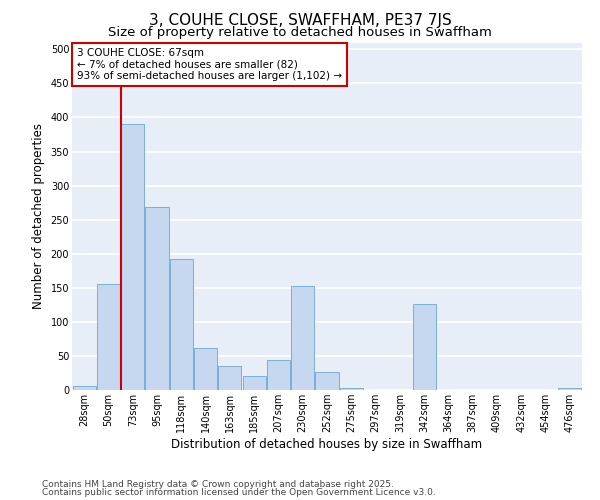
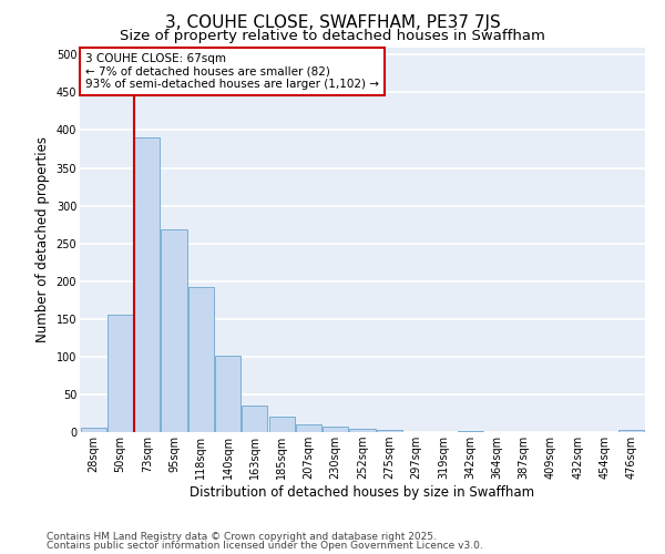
140sqm: 62 -> 102
207sqm: 44 -> 10
230sqm: 152 -> 8
252sqm: 26 -> 5
342sqm: 126 -> 2
